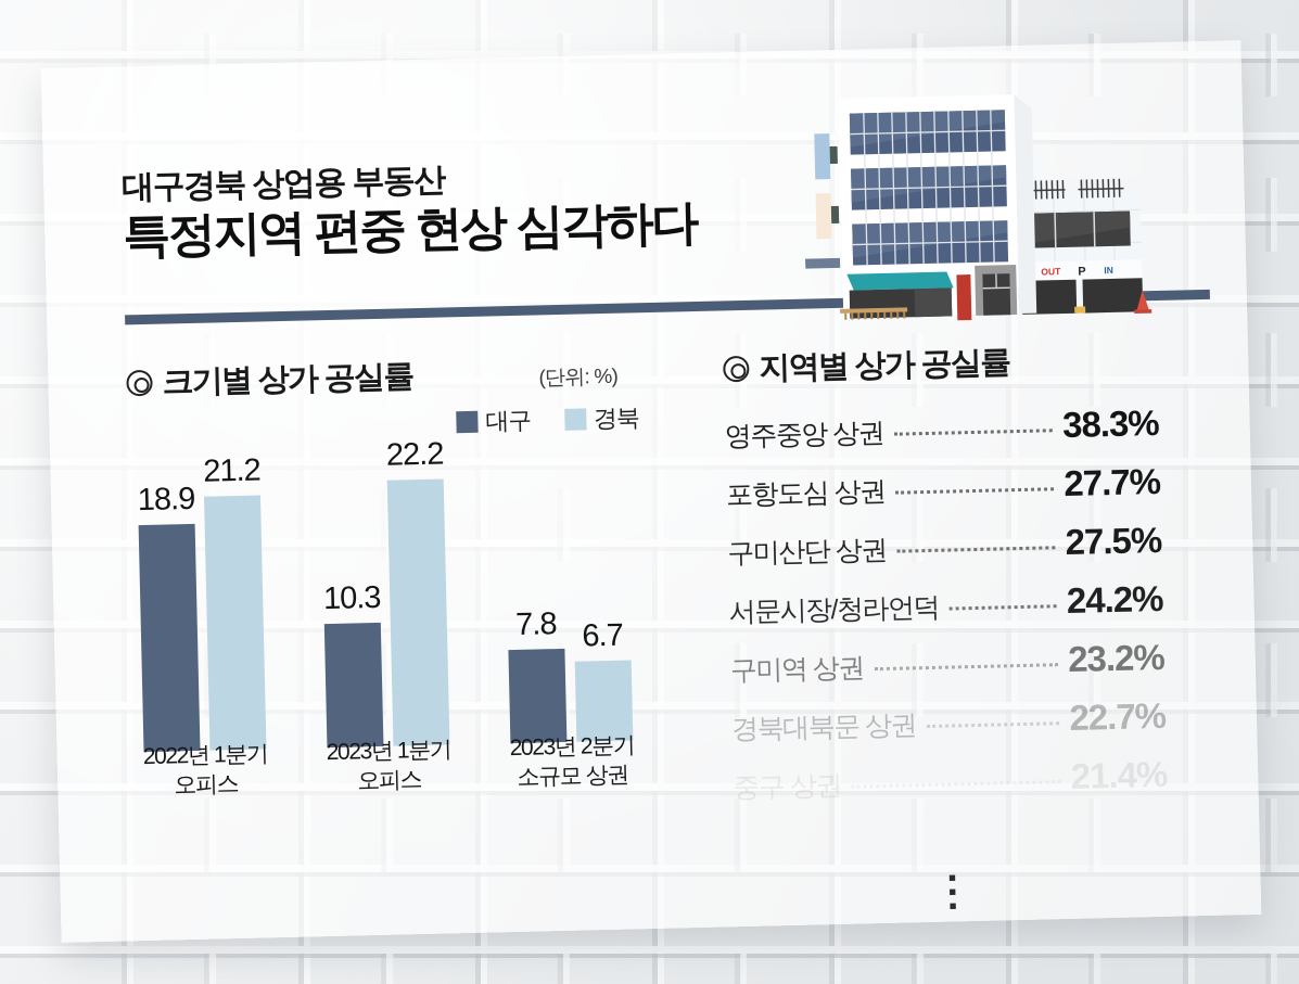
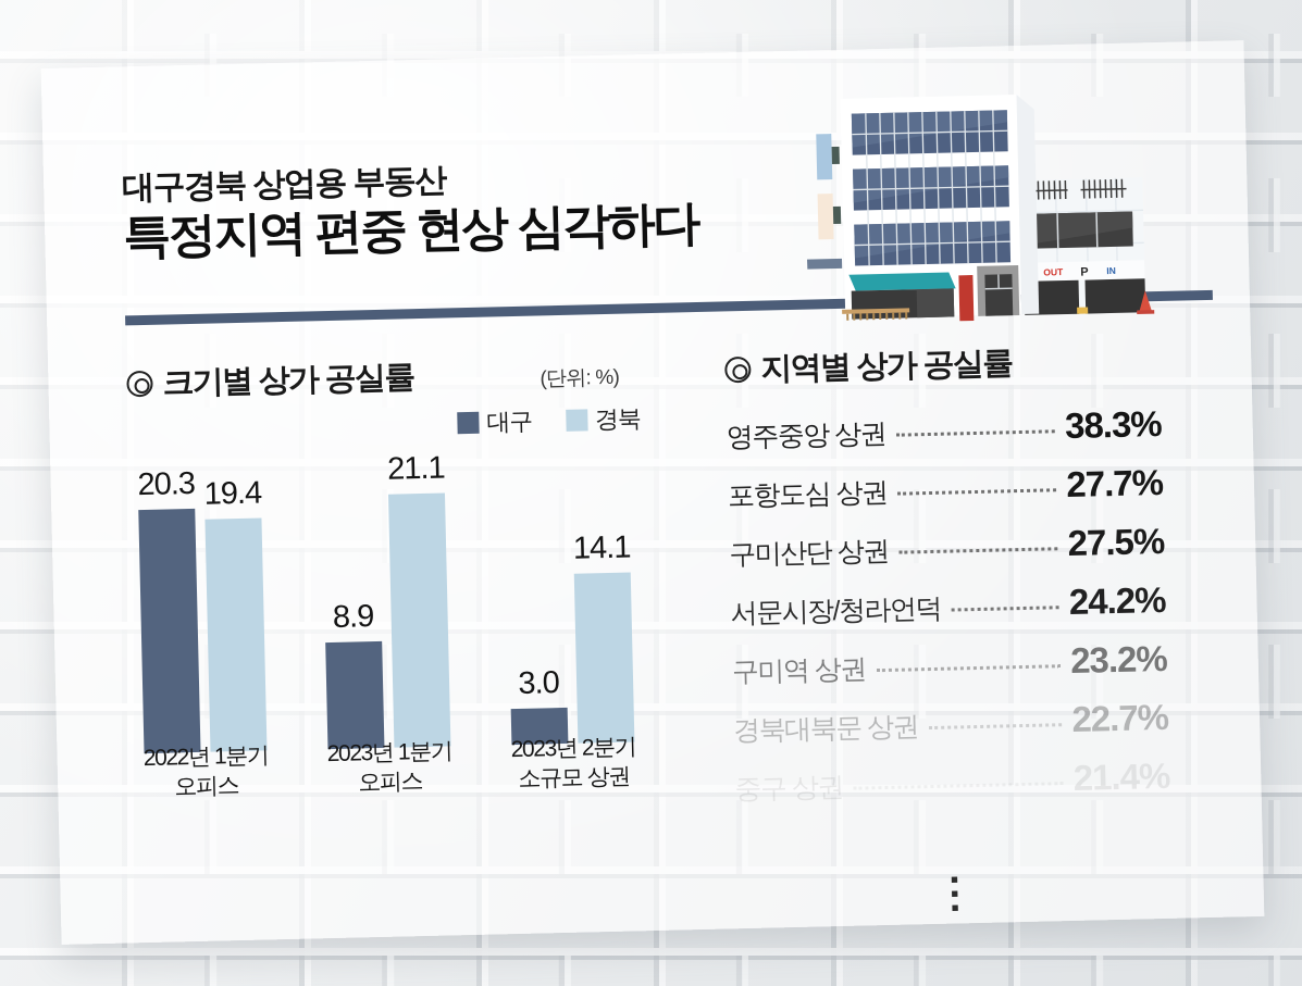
대구/2022년 1분기: 18.9 -> 20.3
경북/2022년 1분기: 21.2 -> 19.4
대구/2023년 1분기: 10.3 -> 8.9
경북/2023년 1분기: 22.2 -> 21.1
대구/2023년 2분기: 7.8 -> 3.0
경북/2023년 2분기: 6.7 -> 14.1
